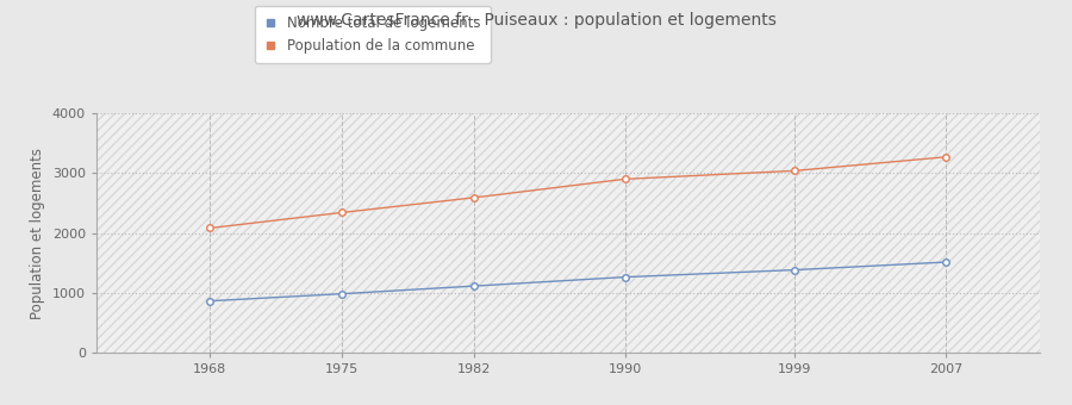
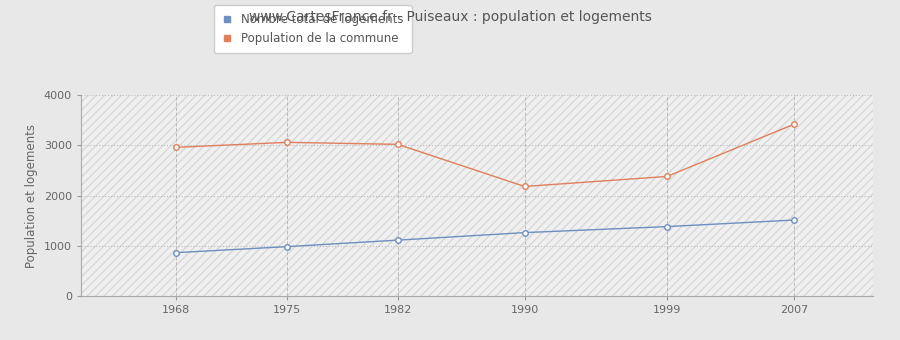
Population de la commune/1968: 2080 -> 2960
Population de la commune/1975: 2340 -> 3060
Population de la commune/1982: 2590 -> 3020
Population de la commune/1990: 2900 -> 2180
Population de la commune/1999: 3040 -> 2380
Population de la commune/2007: 3270 -> 3420
